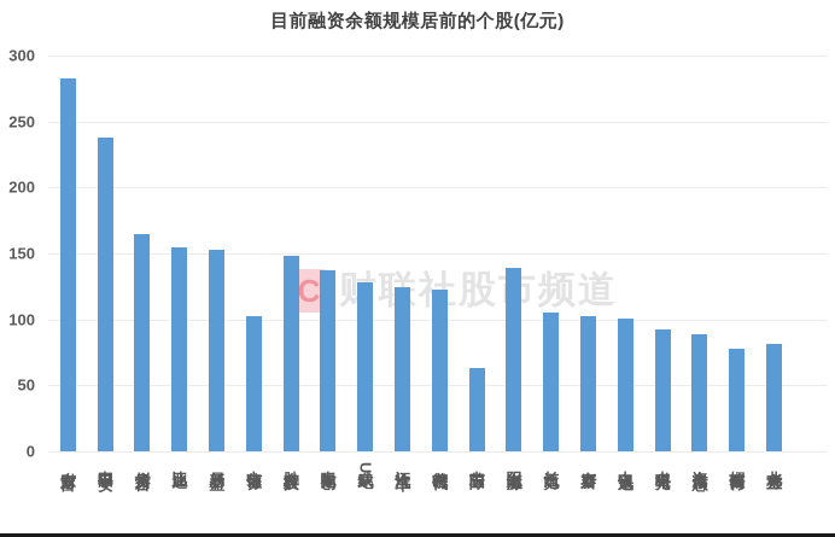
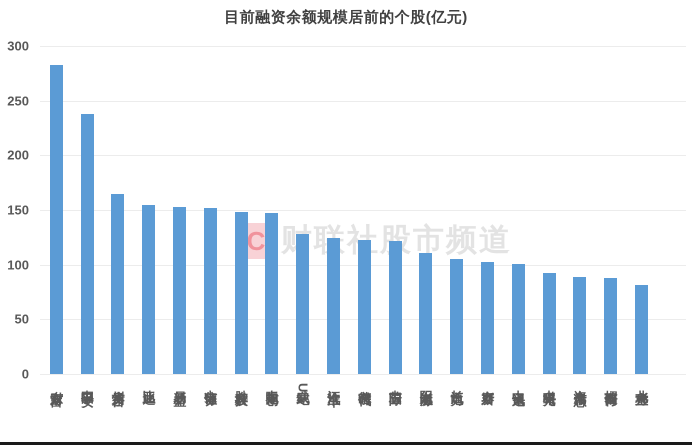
中信证券: 102 -> 152
中际旭创: 137 -> 147
中芯国际: 63 -> 122
阳光电源: 139 -> 111
招商银行: 78 -> 88
